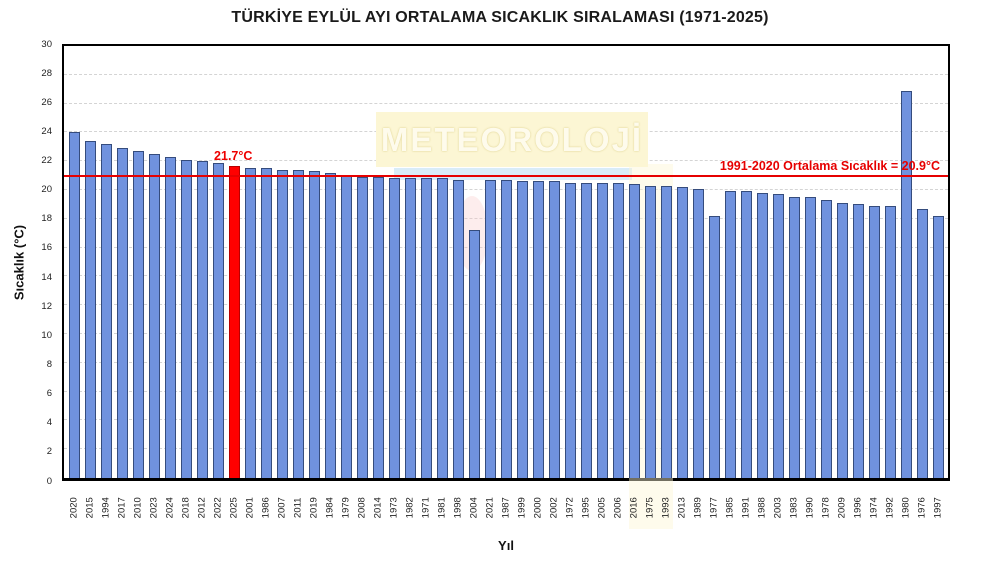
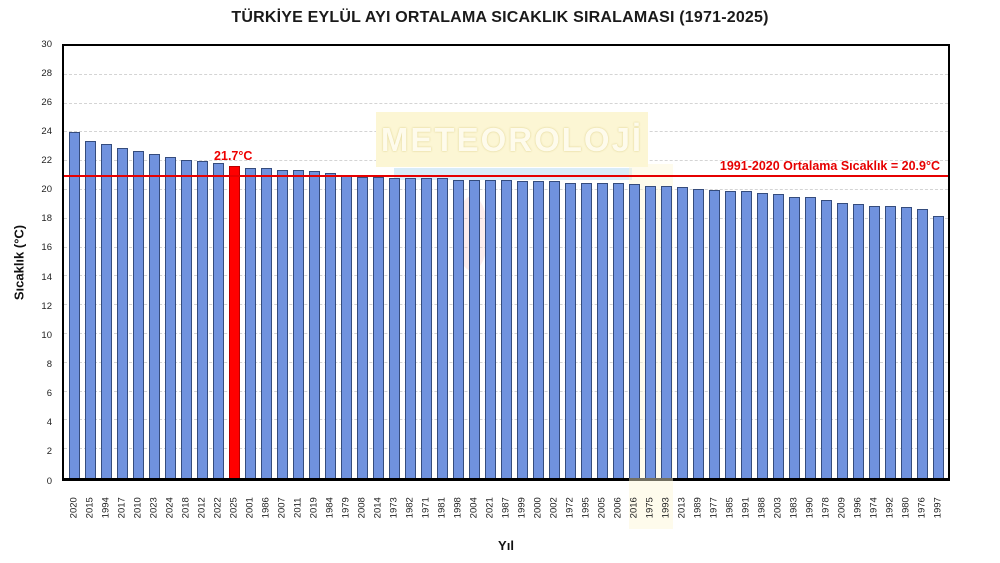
2004: 17.2 -> 20.7
1977: 18.2 -> 20.0
1980: 26.9 -> 18.8
